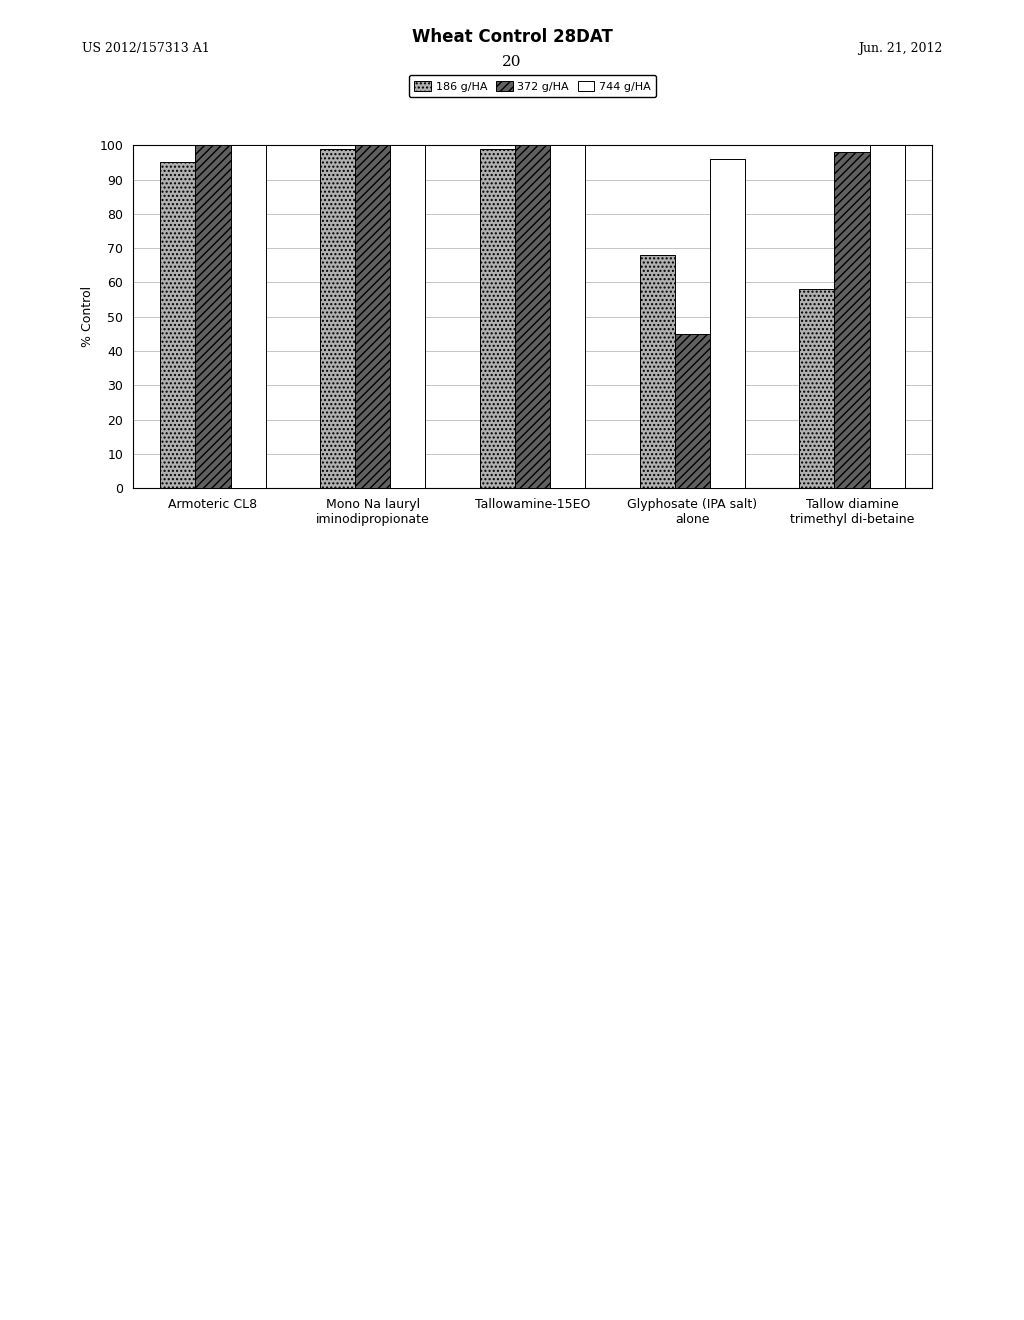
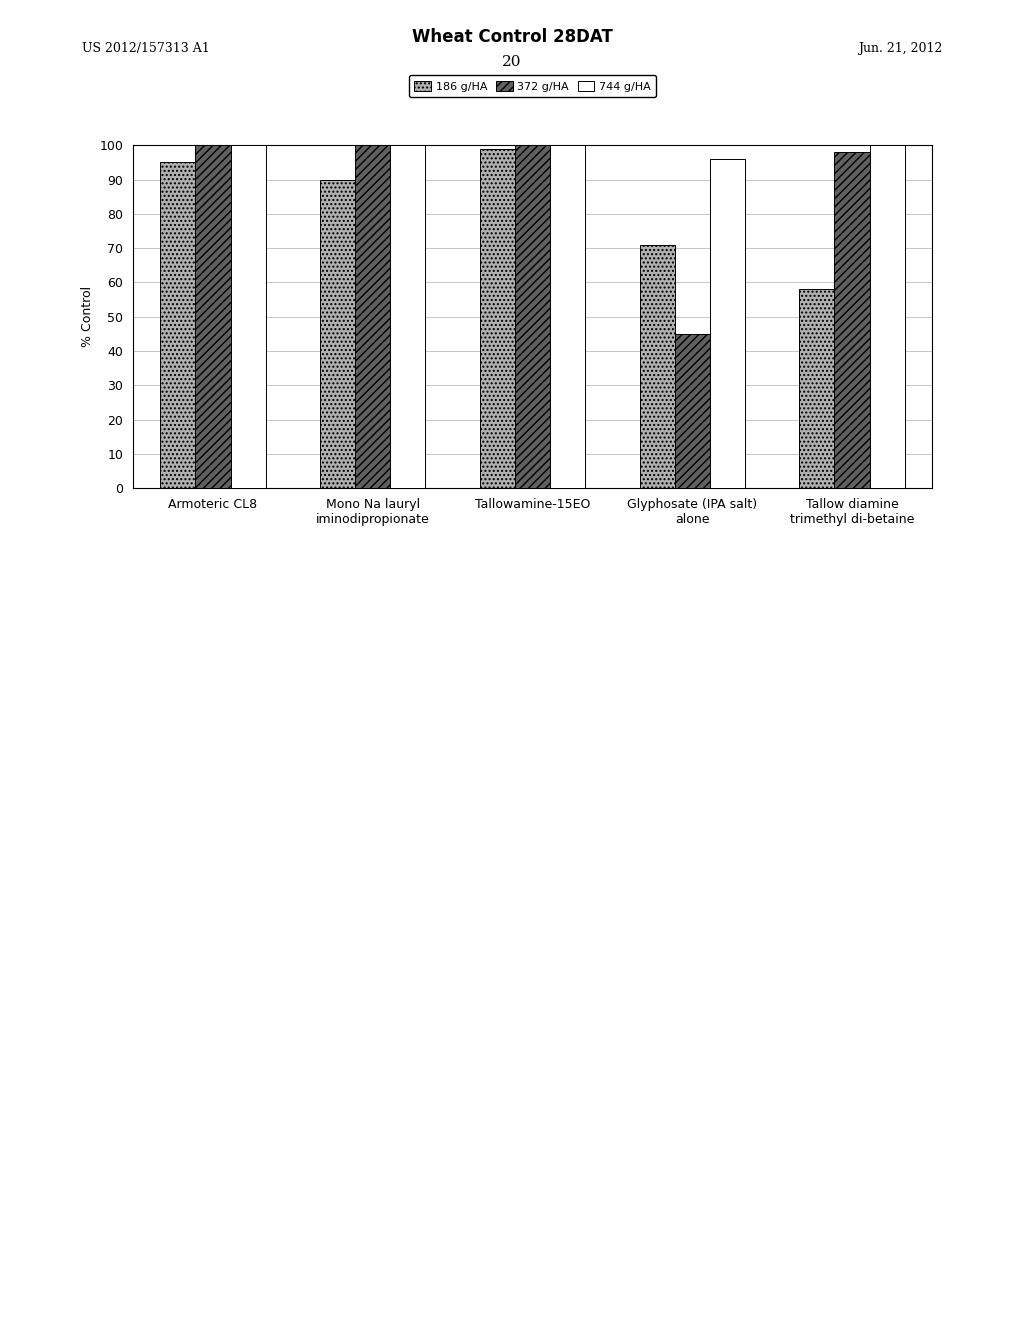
186 g/HA/Mono Na lauryl iminodipropionate: 99 -> 90
186 g/HA/Glyphosate (IPA salt) alone: 68 -> 71
